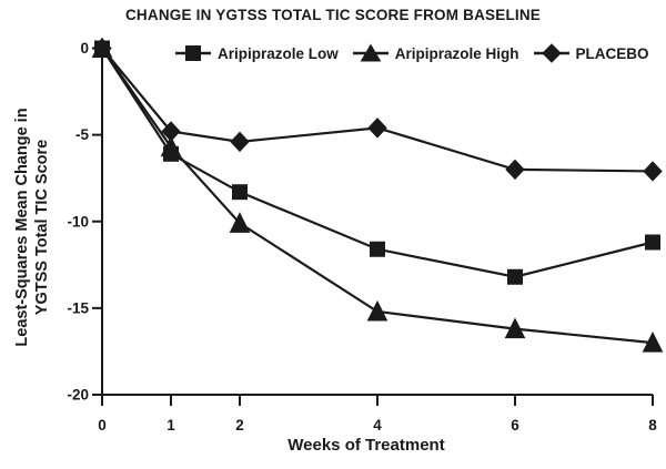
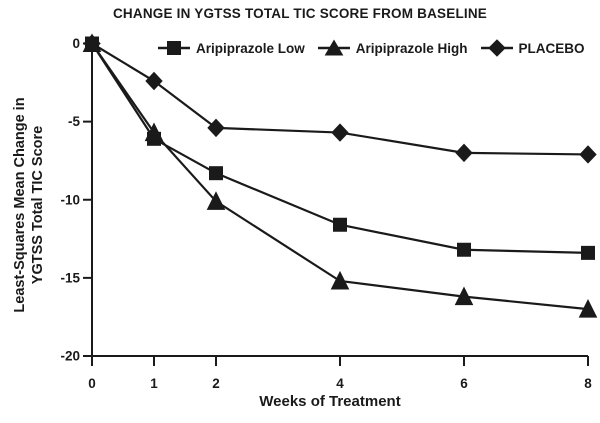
PLACEBO/1: -4.8 -> -2.4
PLACEBO/4: -4.6 -> -5.7
Aripiprazole Low/8: -11.2 -> -13.4
